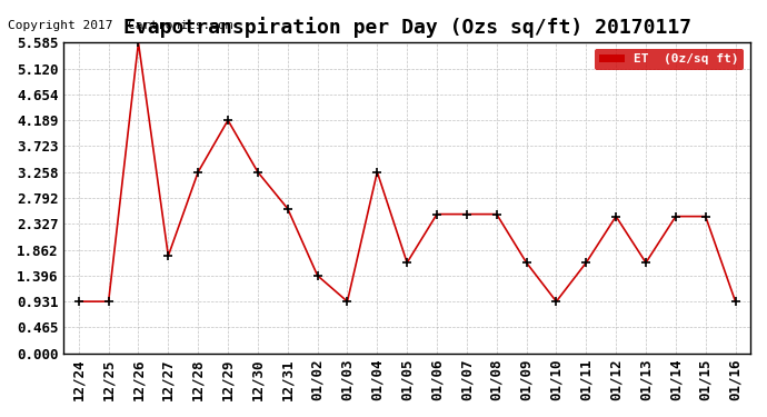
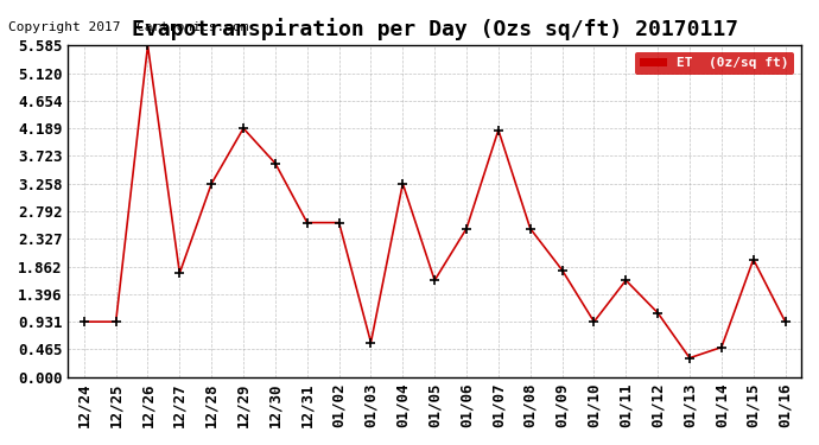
12/30: 3.26 -> 3.60
01/02: 1.40 -> 2.60
01/03: 0.93 -> 0.58
01/07: 2.50 -> 4.16
01/09: 1.63 -> 1.80
01/12: 2.46 -> 1.08
01/13: 1.63 -> 0.32
01/14: 2.46 -> 0.50
01/15: 2.46 -> 1.98
